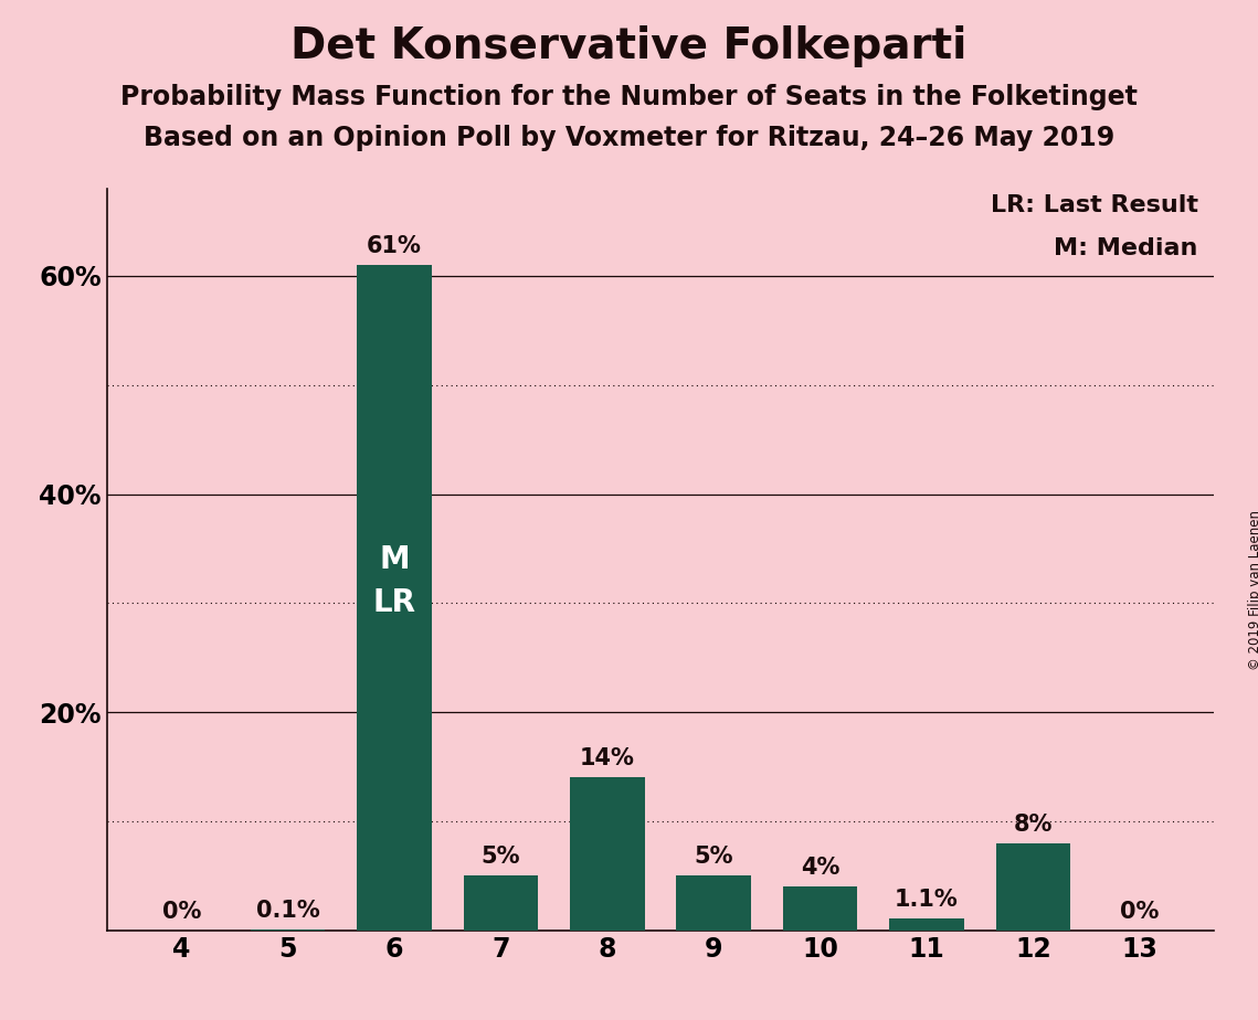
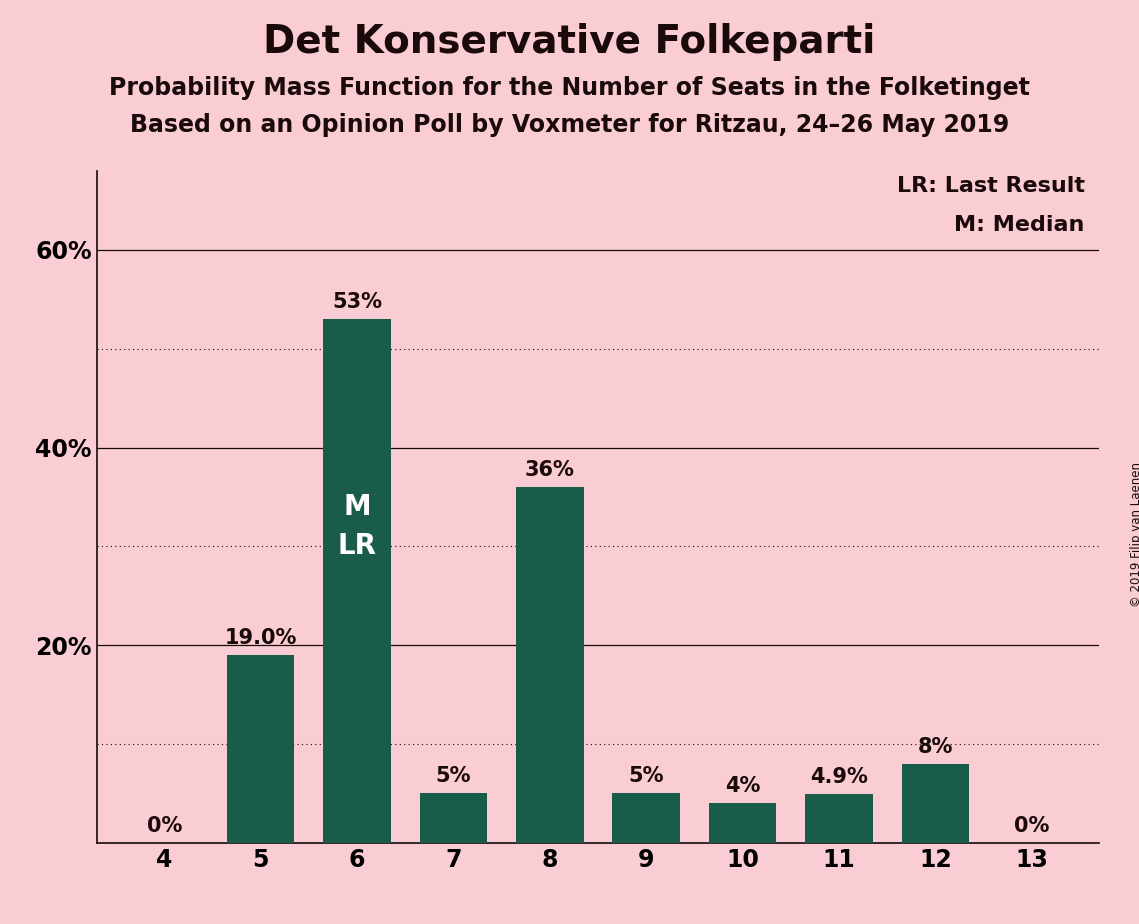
5: 0.1% -> 19.0%
6: 61% -> 53%
8: 14% -> 36%
11: 1.1% -> 4.9%
